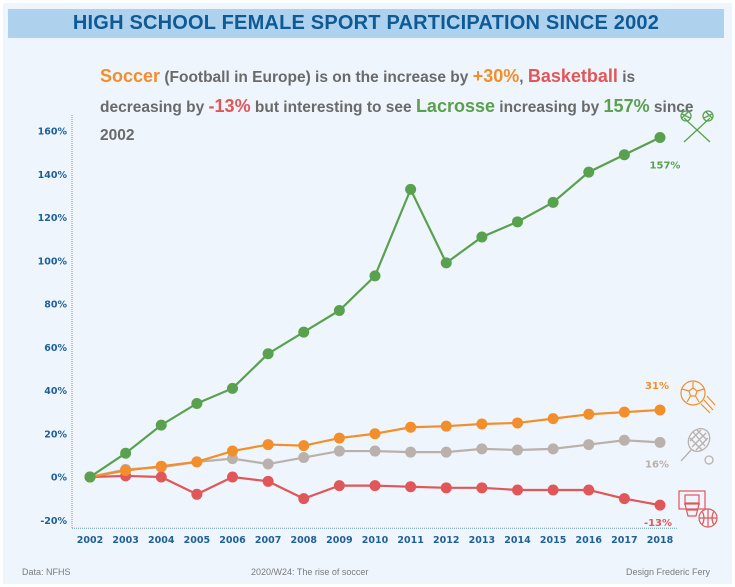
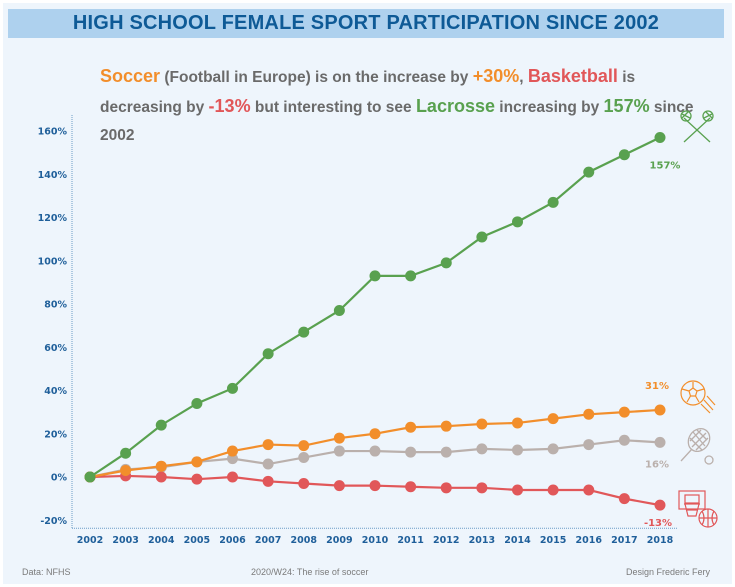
Basketball/2005: -8% -> -1%
Basketball/2008: -10% -> -3%
Lacrosse/2011: 133% -> 93%
